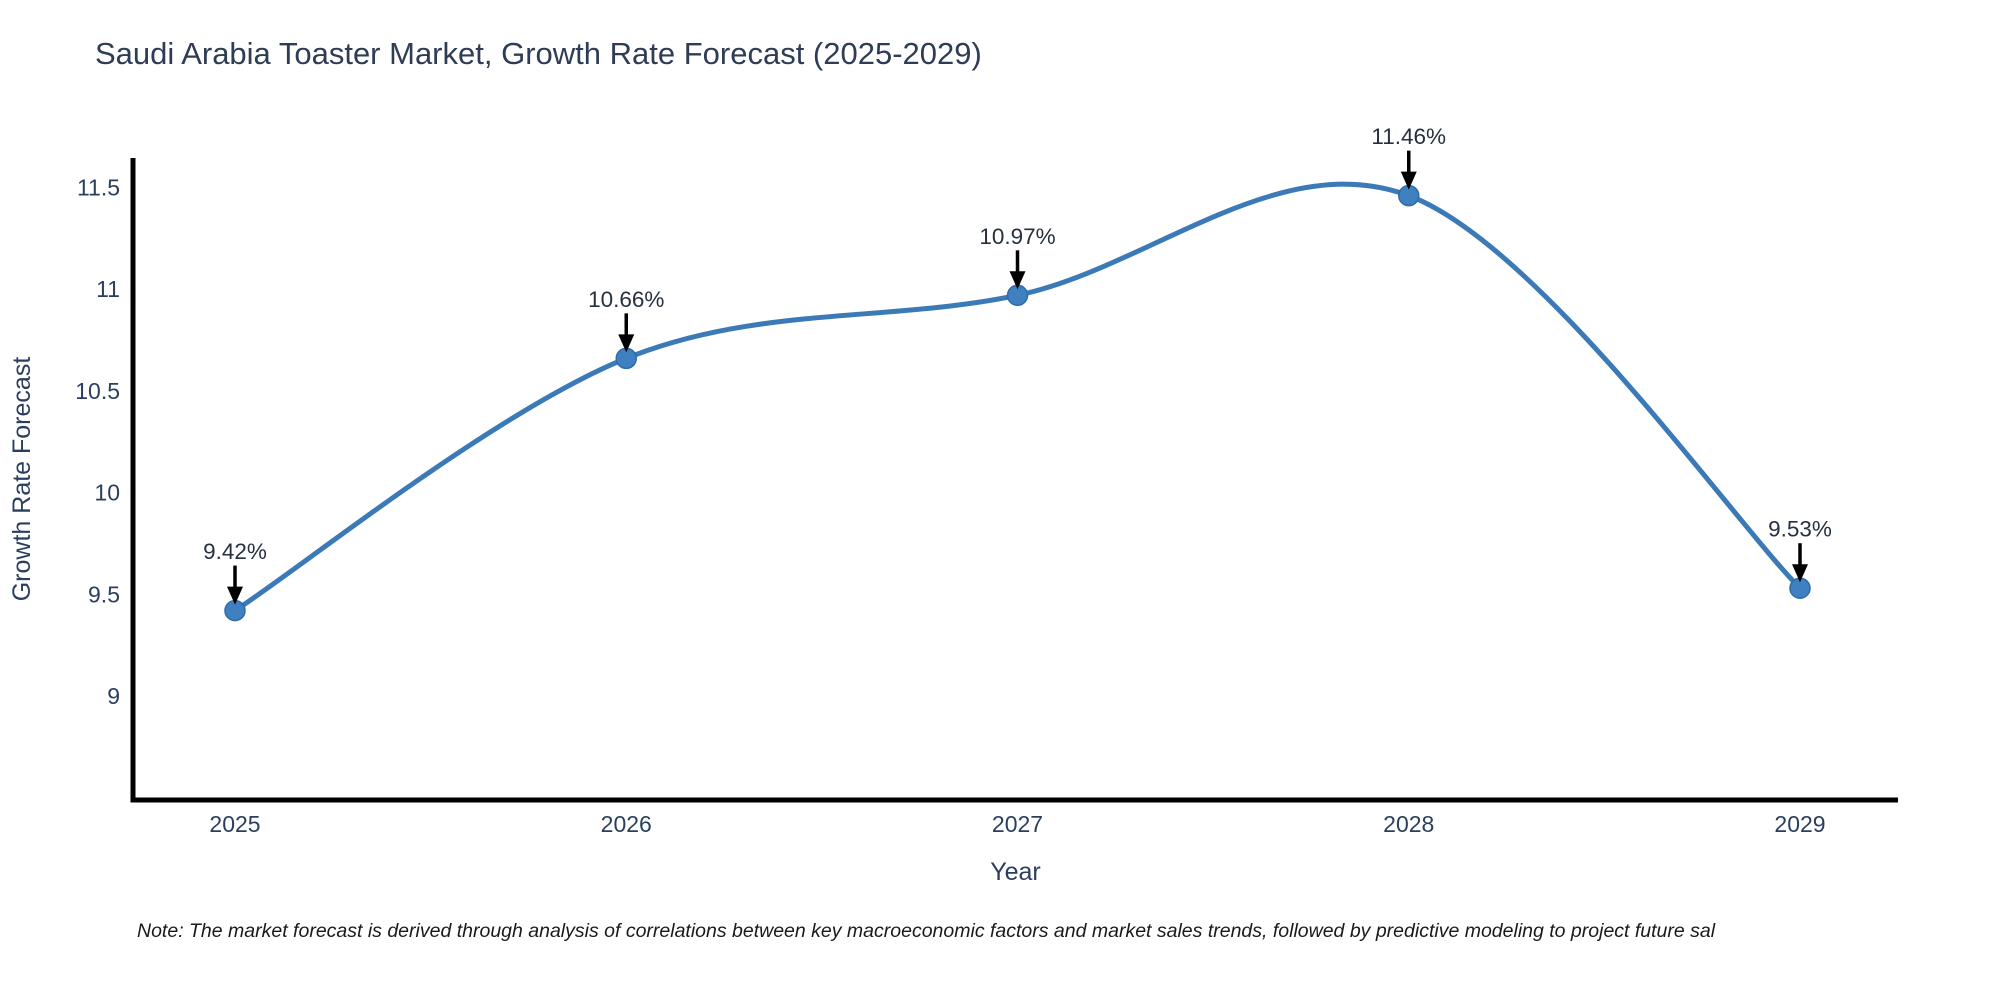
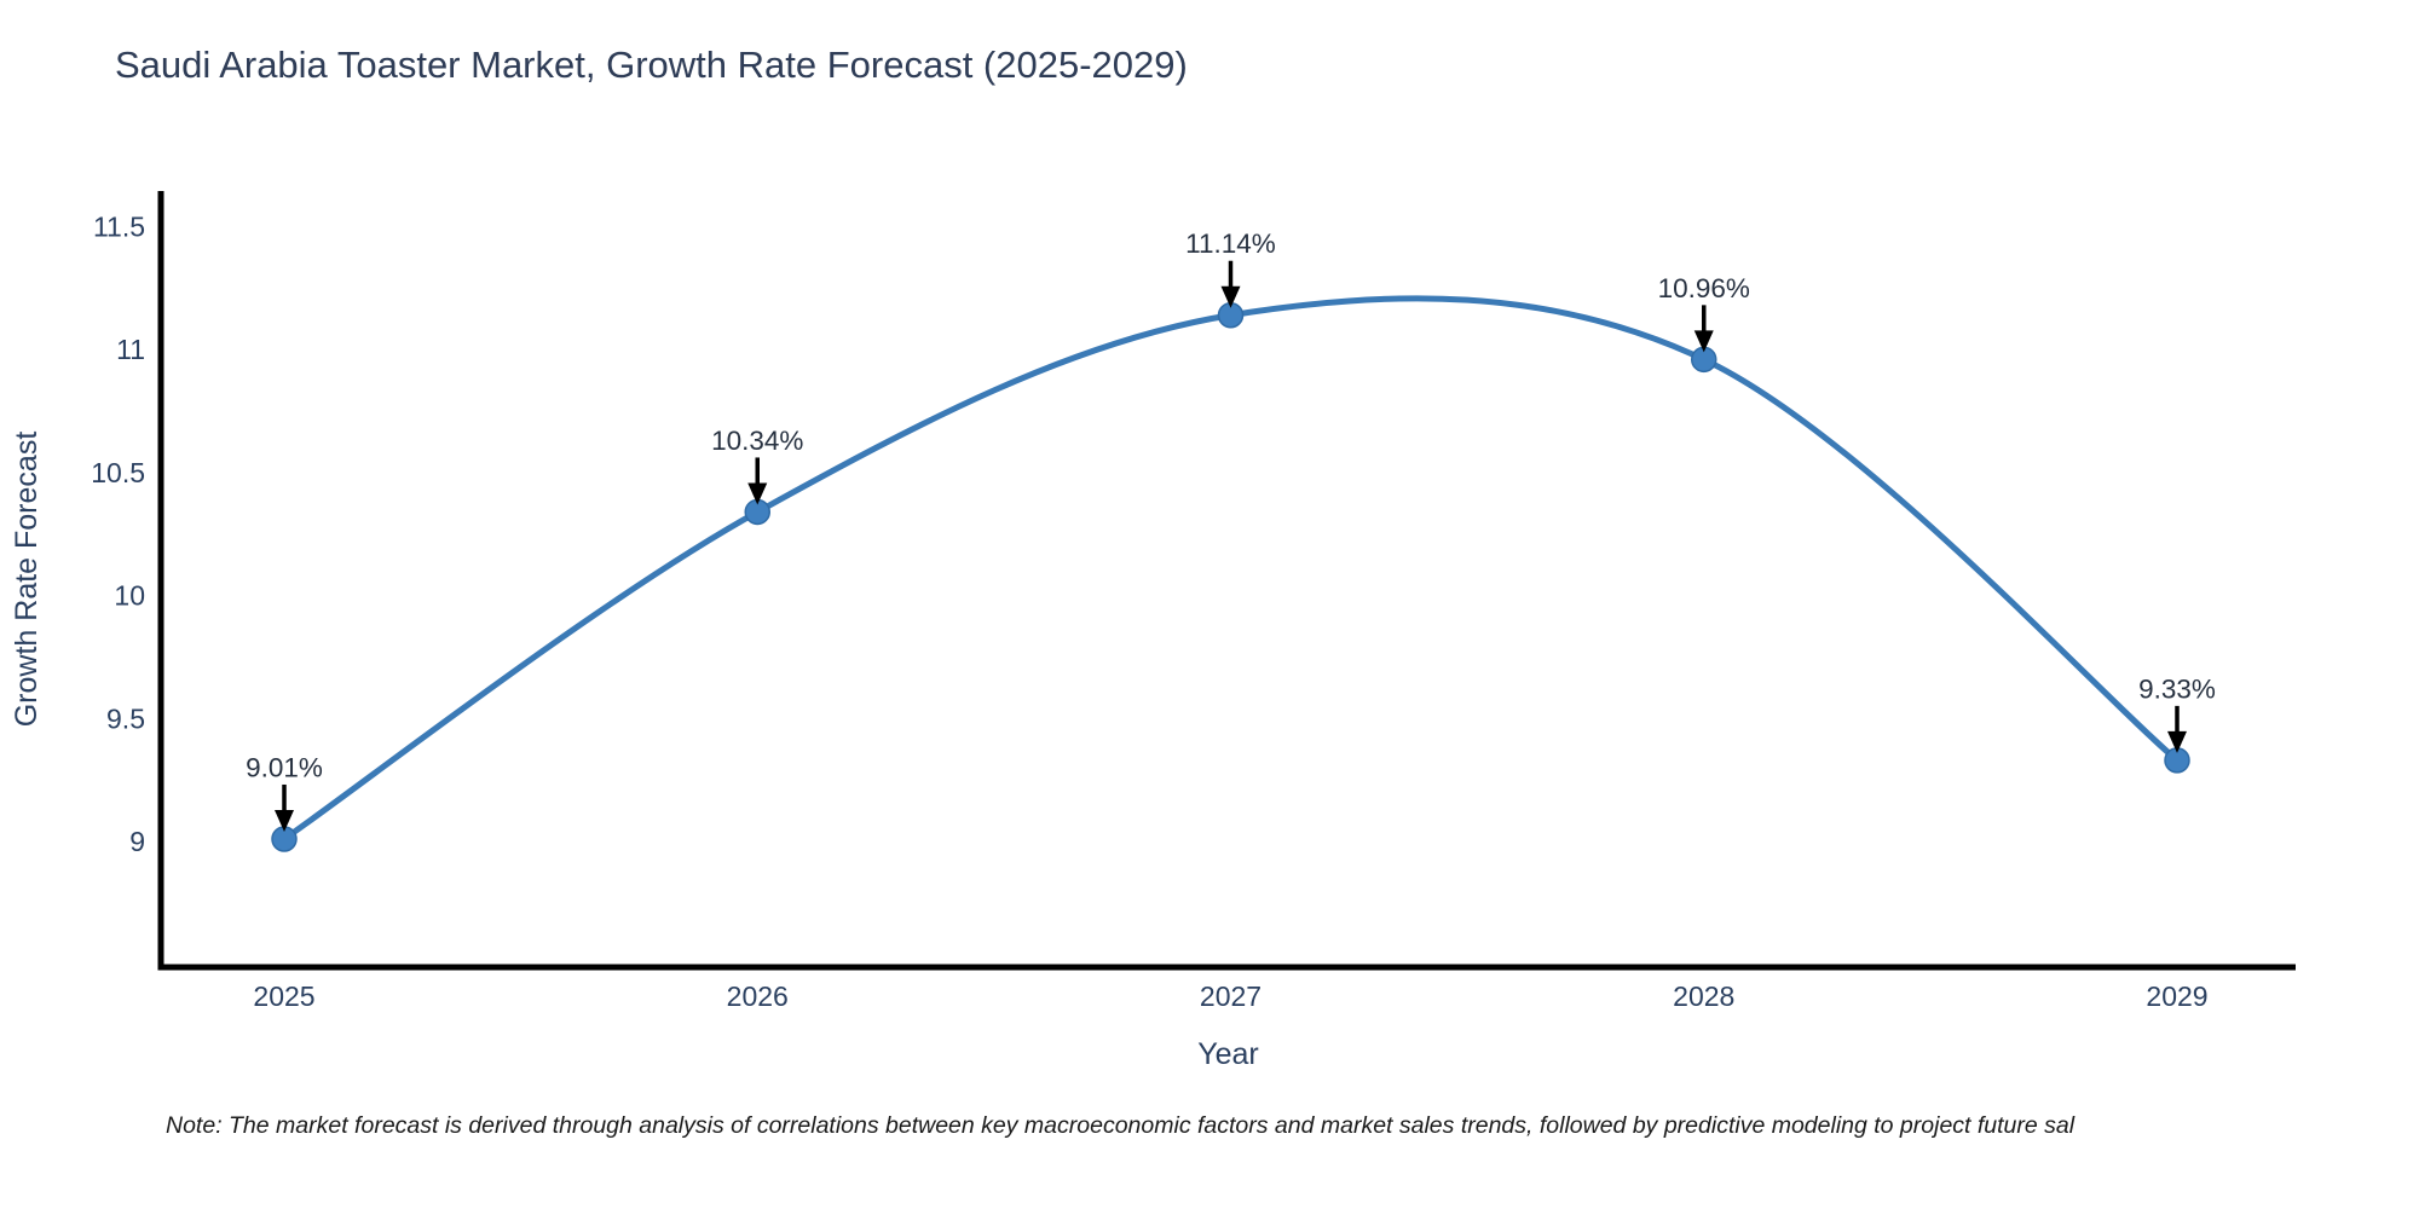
2025: 9.42% -> 9.01%
2026: 10.66% -> 10.34%
2027: 10.97% -> 11.14%
2028: 11.46% -> 10.96%
2029: 9.53% -> 9.33%
